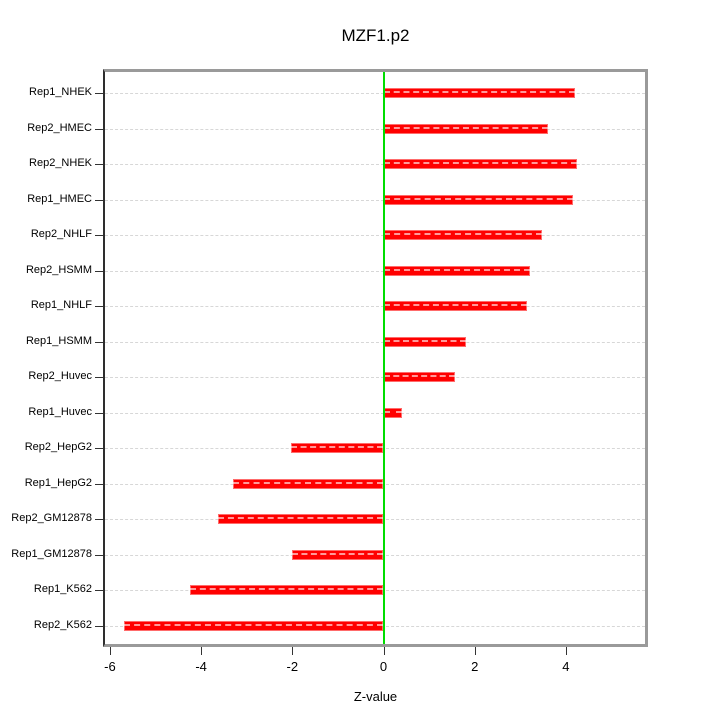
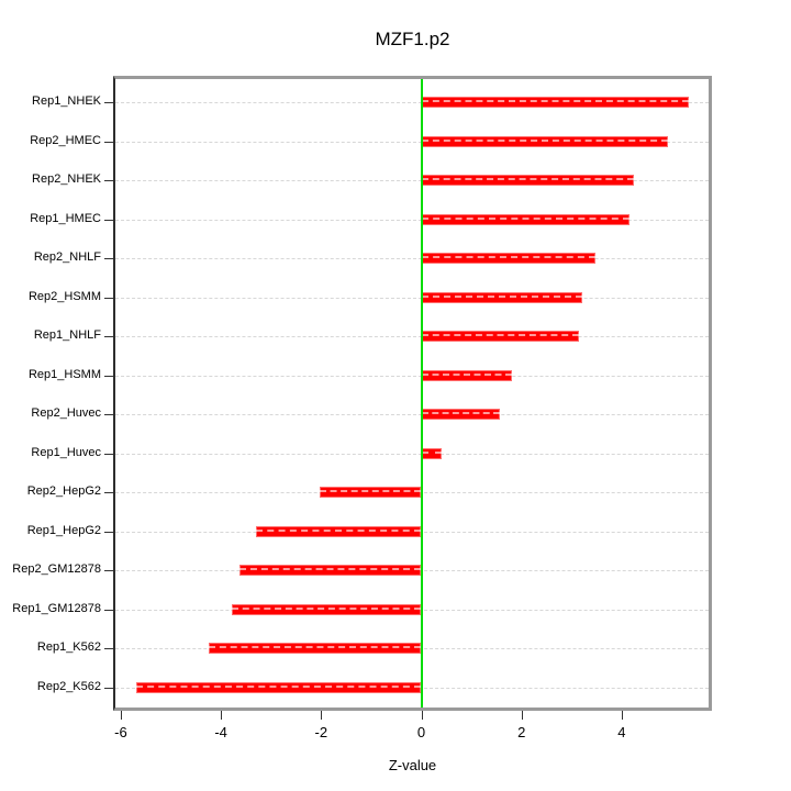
Rep1_NHEK: 4.2 -> 5.3
Rep2_HMEC: 3.6 -> 4.9
Rep1_GM12878: -2.0 -> -3.8
